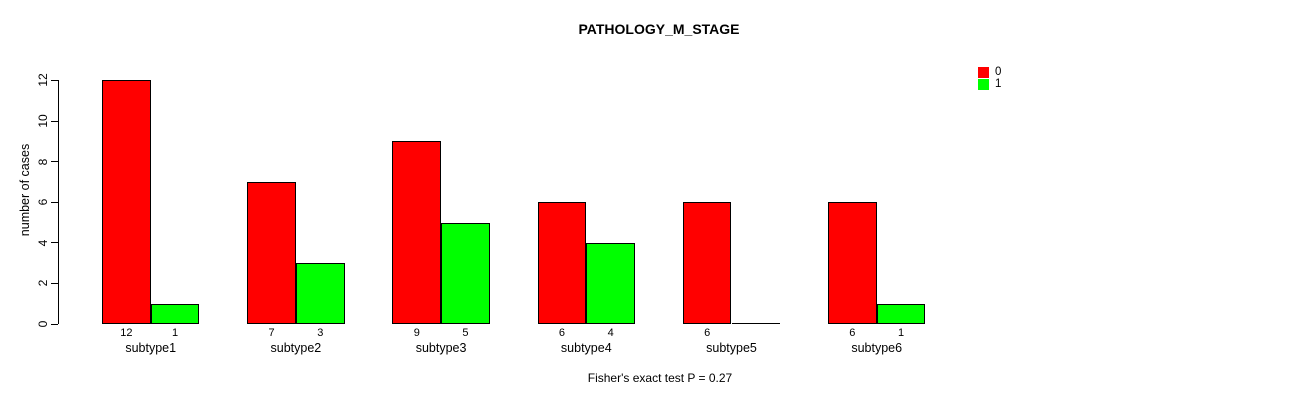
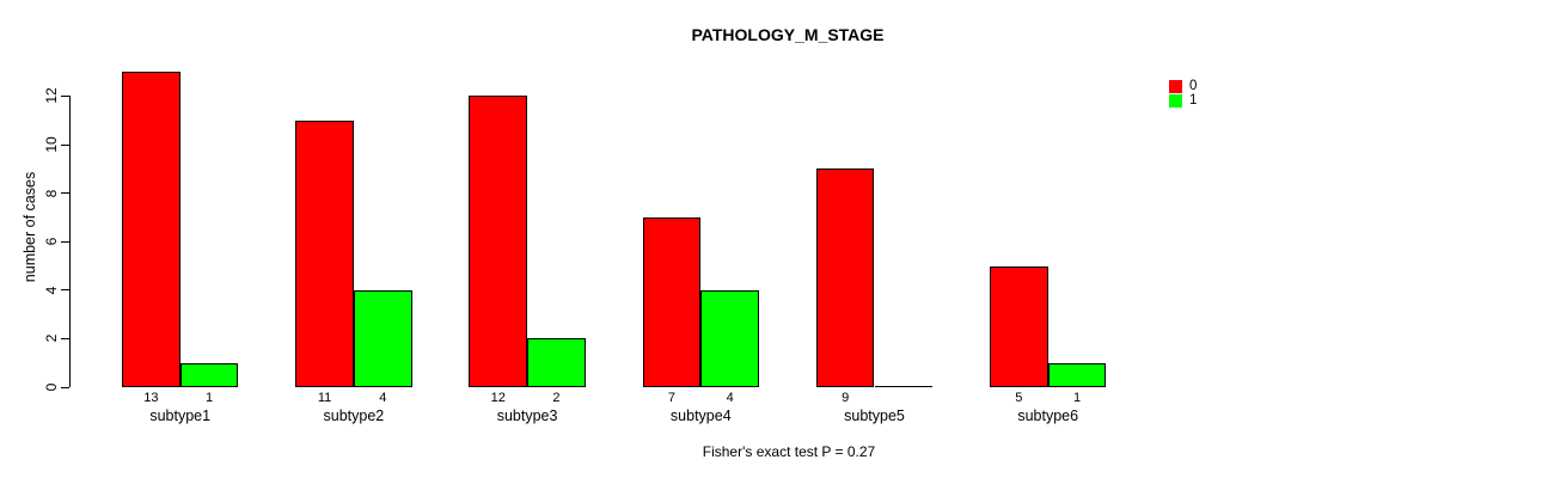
0/subtype1: 12 -> 13
0/subtype2: 7 -> 11
1/subtype2: 3 -> 4
0/subtype3: 9 -> 12
1/subtype3: 5 -> 2
0/subtype4: 6 -> 7
0/subtype5: 6 -> 9
0/subtype6: 6 -> 5
